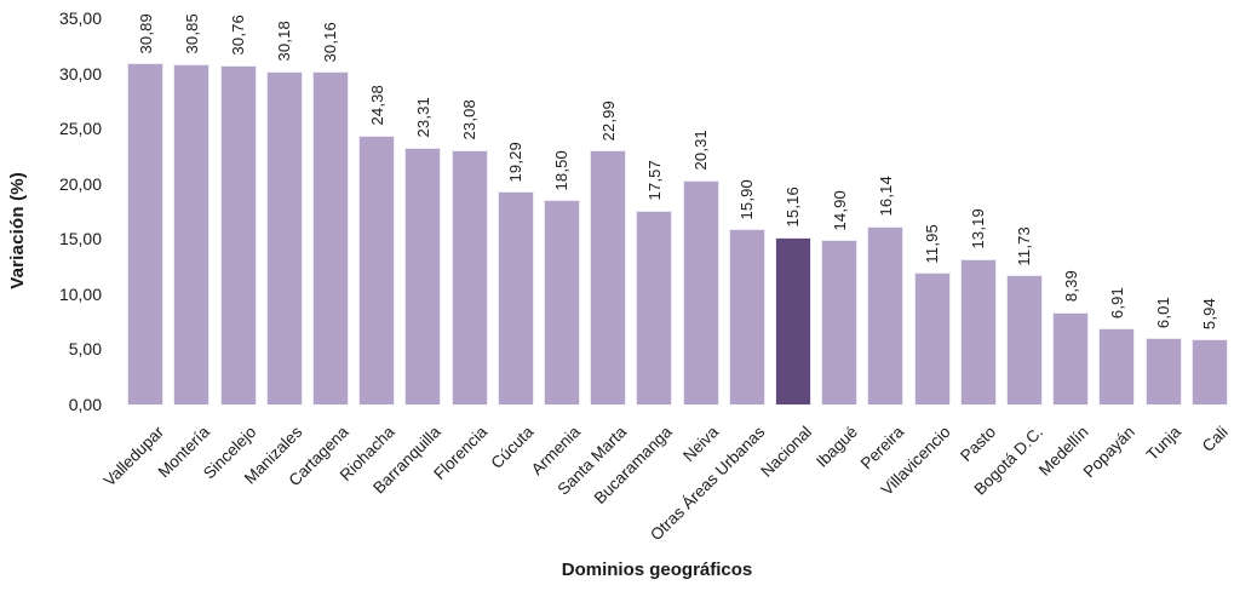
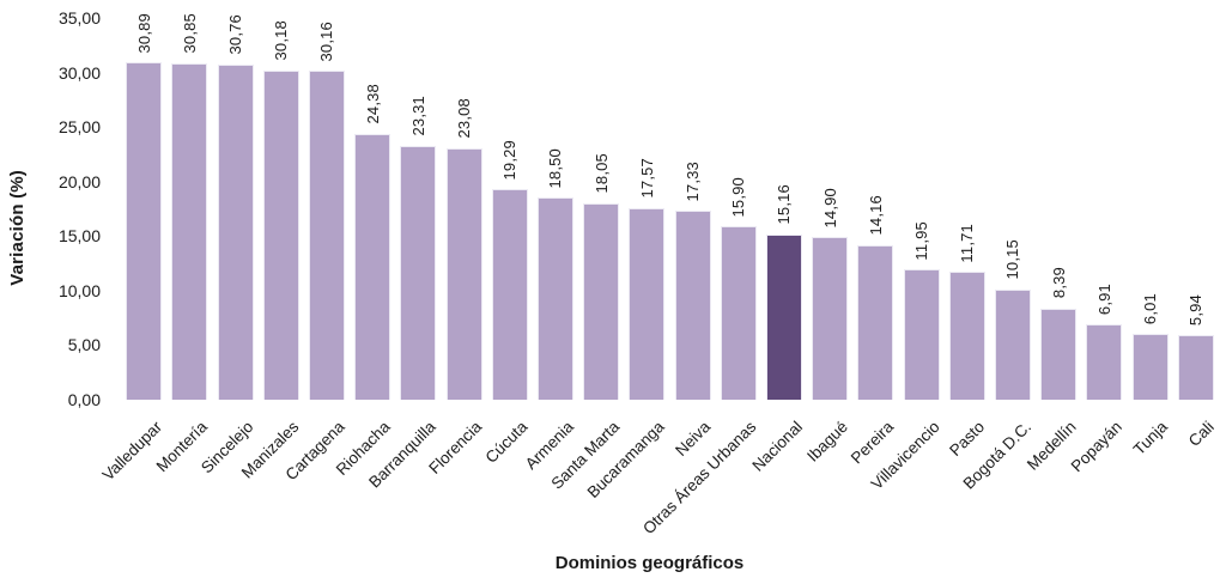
Santa Marta: 22,99 -> 18,05
Neiva: 20,31 -> 17,33
Pereira: 16,14 -> 14,16
Pasto: 13,19 -> 11,71
Bogotá D.C.: 11,73 -> 10,15
